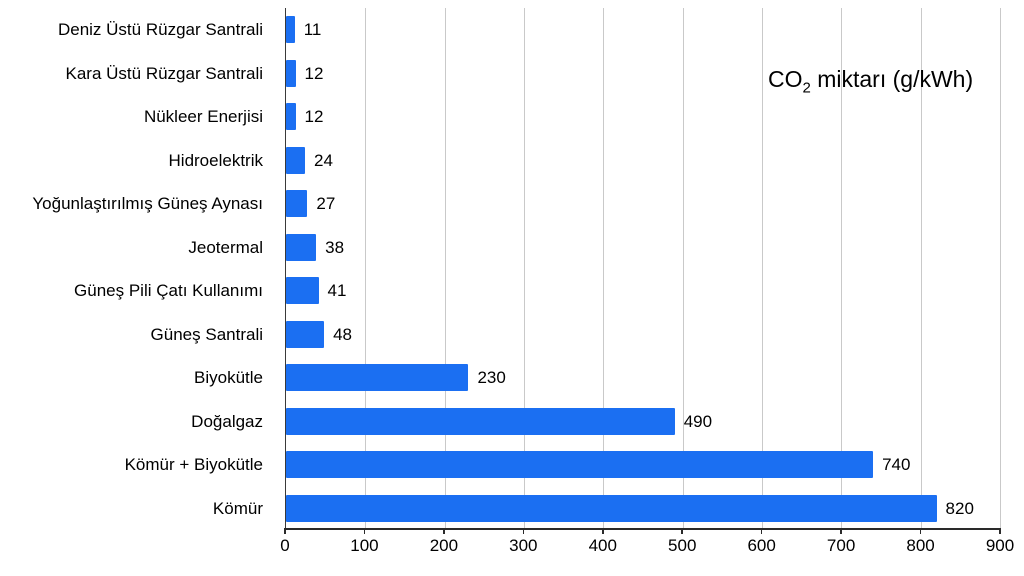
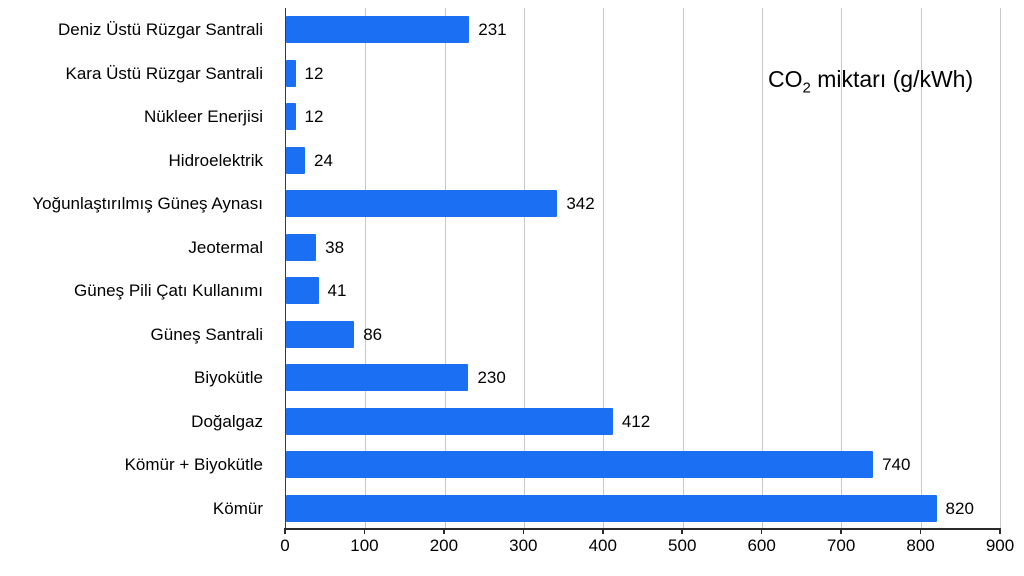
Deniz Üstü Rüzgar Santrali: 11 -> 231
Yoğunlaştırılmış Güneş Aynası: 27 -> 342
Güneş Santrali: 48 -> 86
Doğalgaz: 490 -> 412
